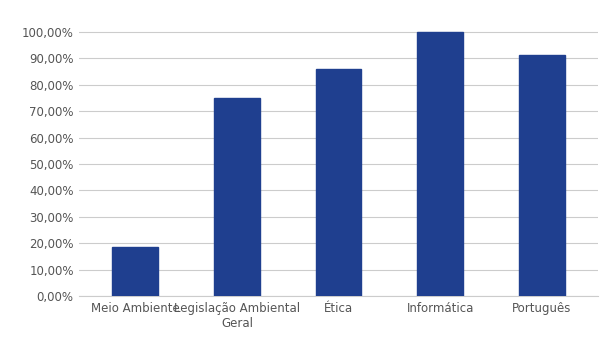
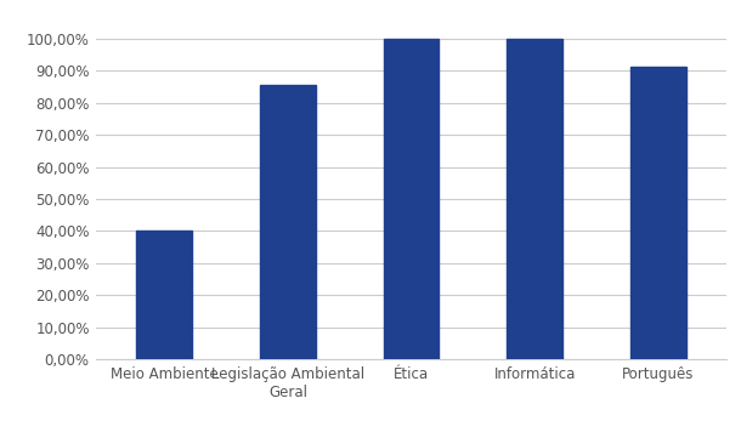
Meio Ambiente: 18,5% -> 40,0%
Legislação Ambiental Geral: 75,0% -> 85,7%
Ética: 86,0% -> 100,0%
